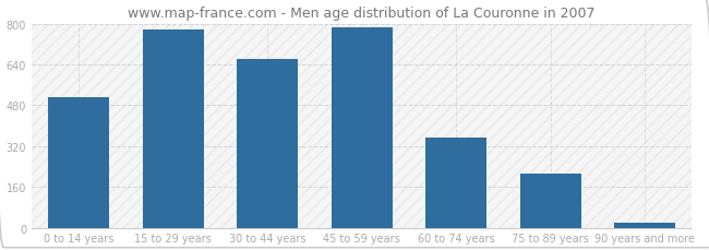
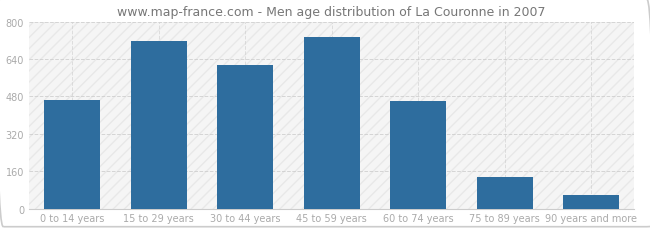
0 to 14 years: 510 -> 465
15 to 29 years: 775 -> 715
30 to 44 years: 660 -> 615
45 to 59 years: 785 -> 735
60 to 74 years: 355 -> 460
75 to 89 years: 210 -> 135
90 years and more: 18 -> 60
